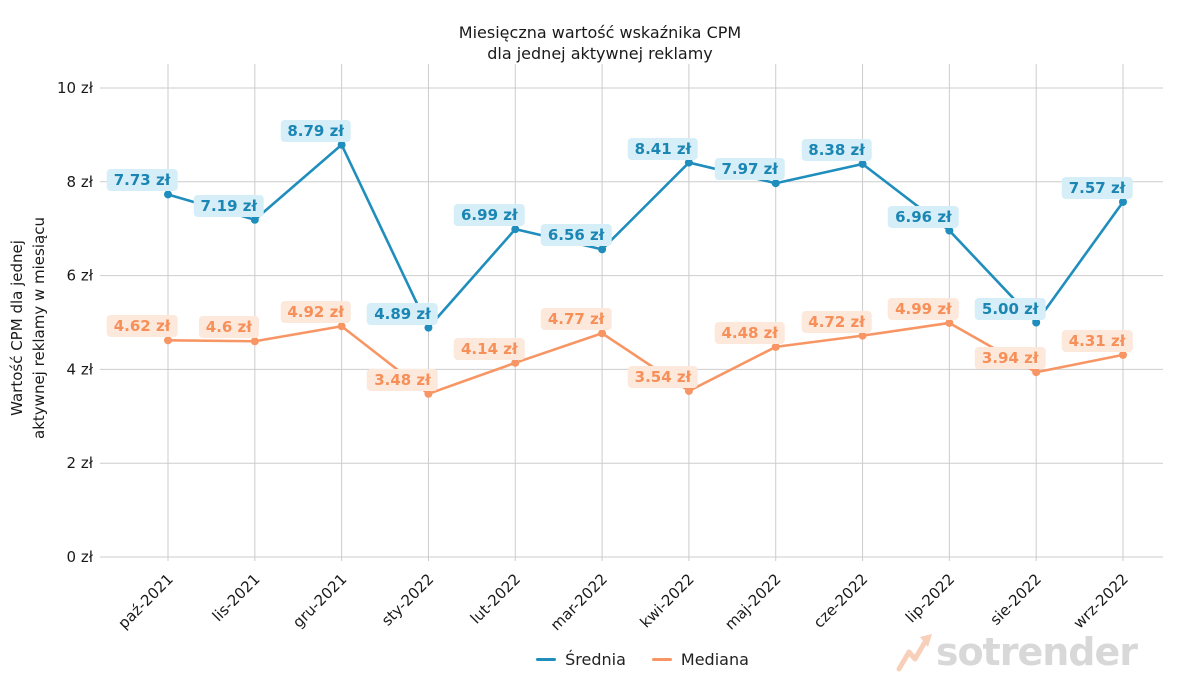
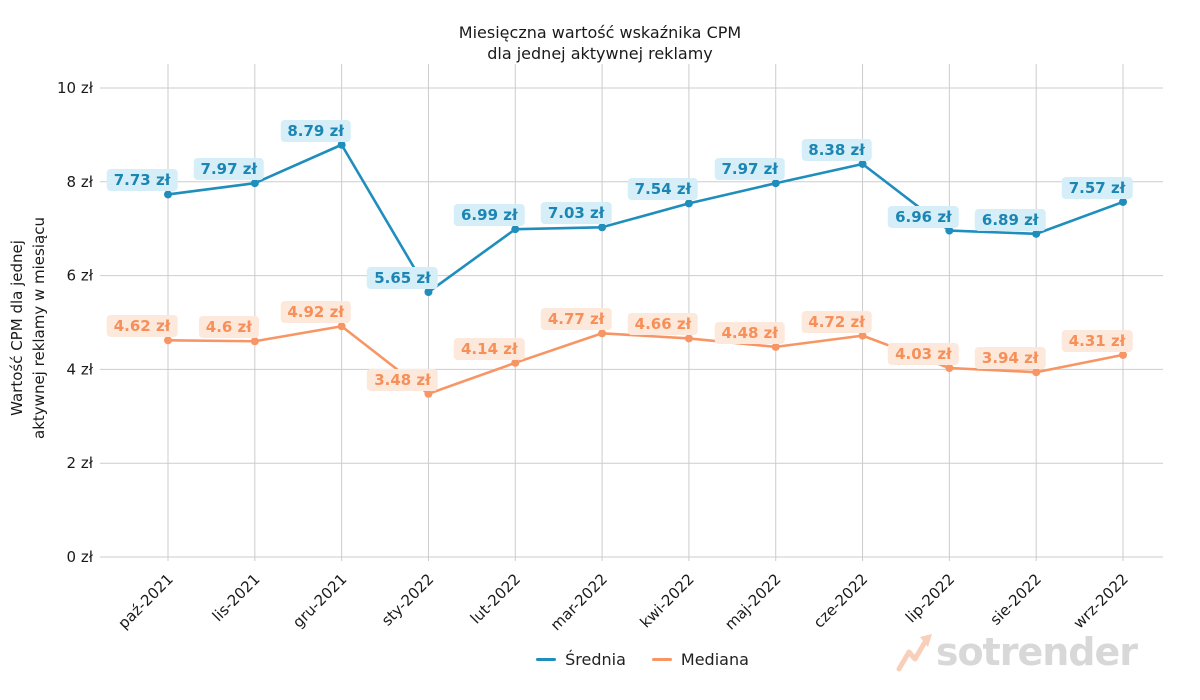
Średnia/lis-2021: 7.19 -> 7.97
Średnia/sty-2022: 4.89 -> 5.65
Średnia/mar-2022: 6.56 -> 7.03
Średnia/kwi-2022: 8.41 -> 7.54
Mediana/kwi-2022: 3.54 -> 4.66
Mediana/lip-2022: 4.99 -> 4.03
Średnia/sie-2022: 5.00 -> 6.89
